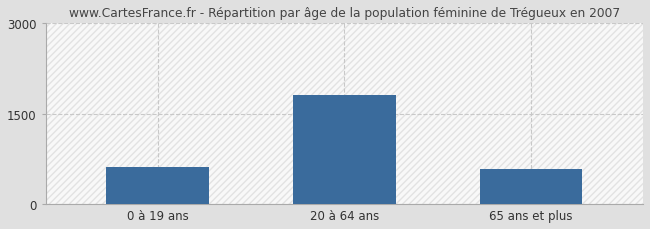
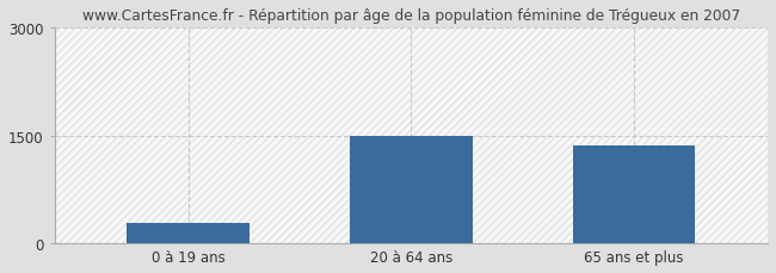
0 à 19 ans: 620 -> 280
20 à 64 ans: 1800 -> 1500
65 ans et plus: 580 -> 1360
